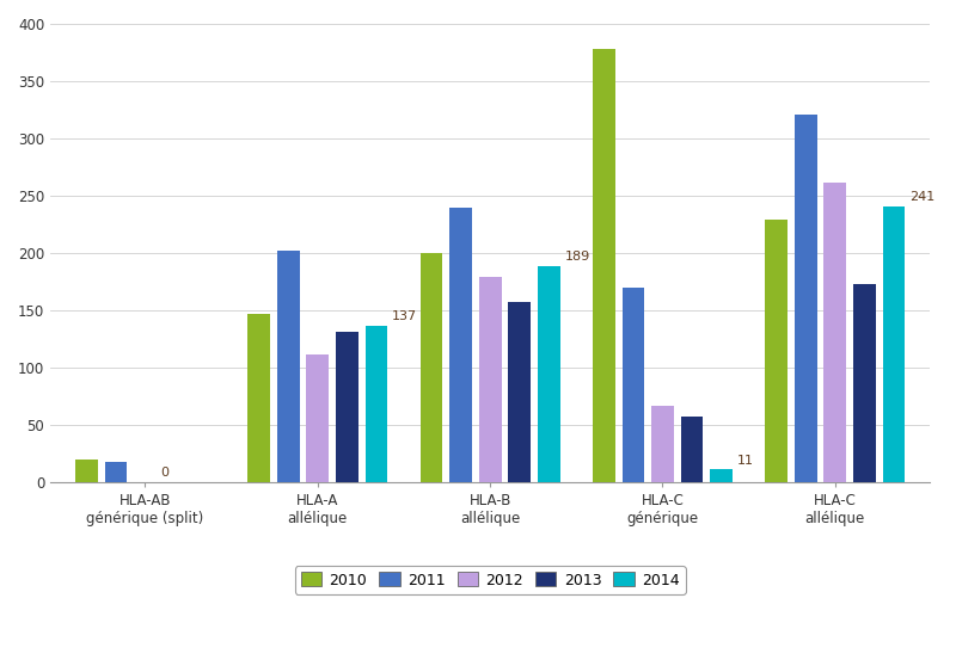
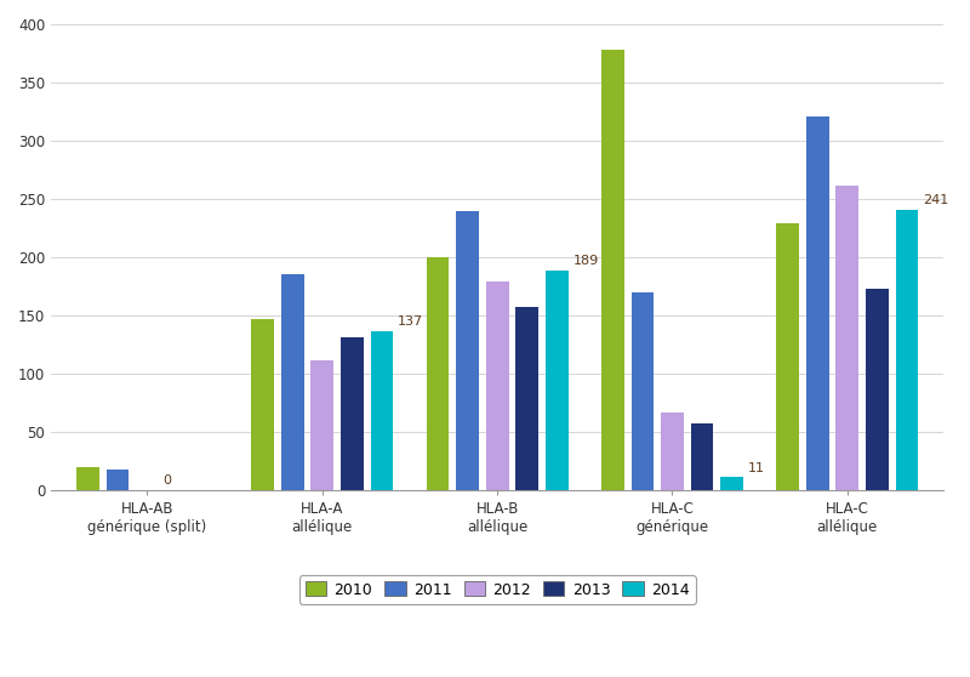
2011/HLA-A allélique: 202 -> 185
